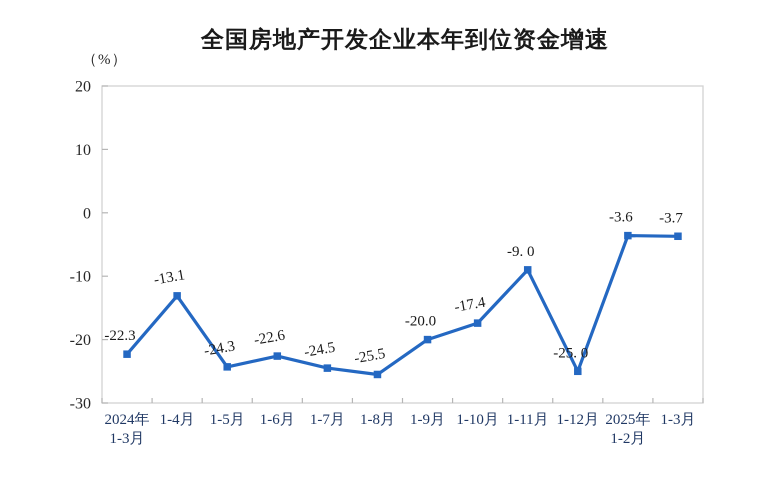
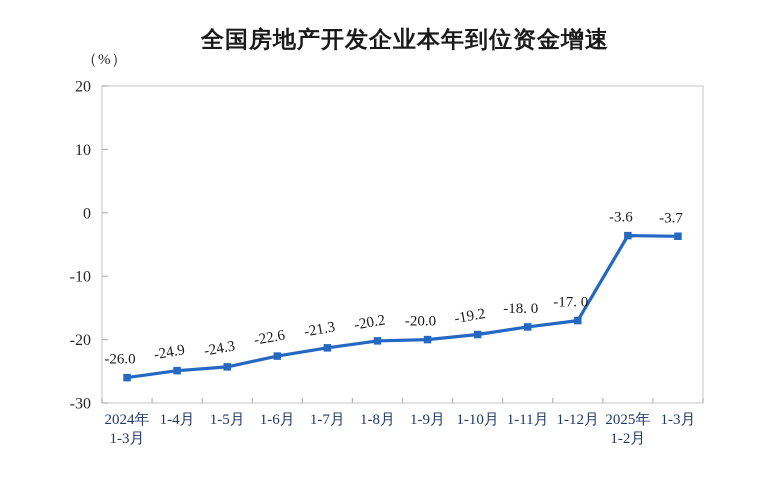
2024年 1-3月: -22.3 -> -26.0
1-4月: -13.1 -> -24.9
1-7月: -24.5 -> -21.3
1-8月: -25.5 -> -20.2
1-10月: -17.4 -> -19.2
1-11月: -9 -> -18
1-12月: -25 -> -17
